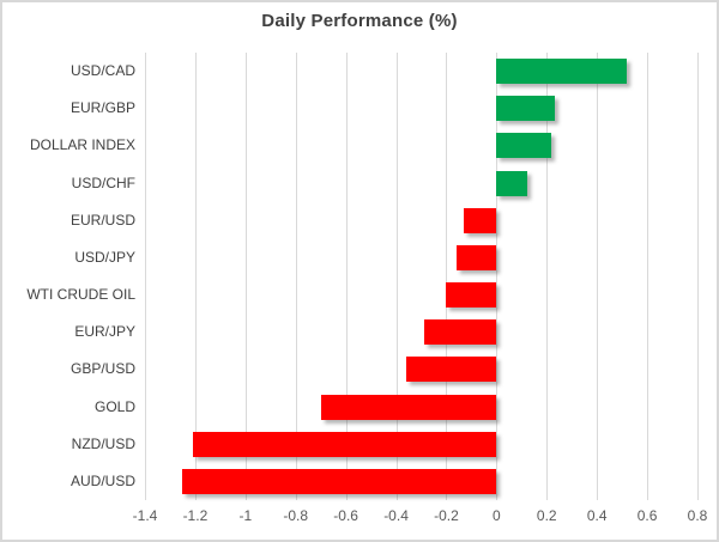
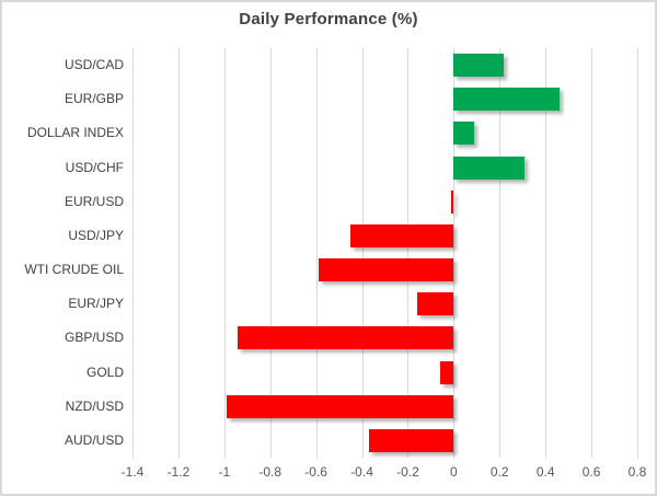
USD/CAD: 0.52 -> 0.22
EUR/GBP: 0.23 -> 0.46
DOLLAR INDEX: 0.22 -> 0.09
USD/CHF: 0.12 -> 0.31
EUR/USD: -0.13 -> -0.01
USD/JPY: -0.16 -> -0.45
WTI CRUDE OIL: -0.20 -> -0.59
EUR/JPY: -0.29 -> -0.16
GBP/USD: -0.36 -> -0.94
GOLD: -0.70 -> -0.06
NZD/USD: -1.21 -> -0.99
AUD/USD: -1.25 -> -0.37
